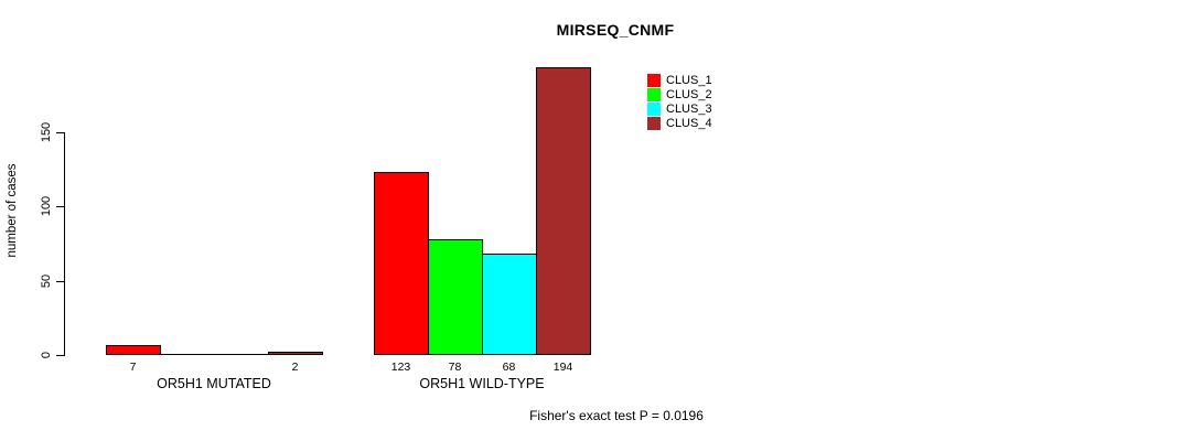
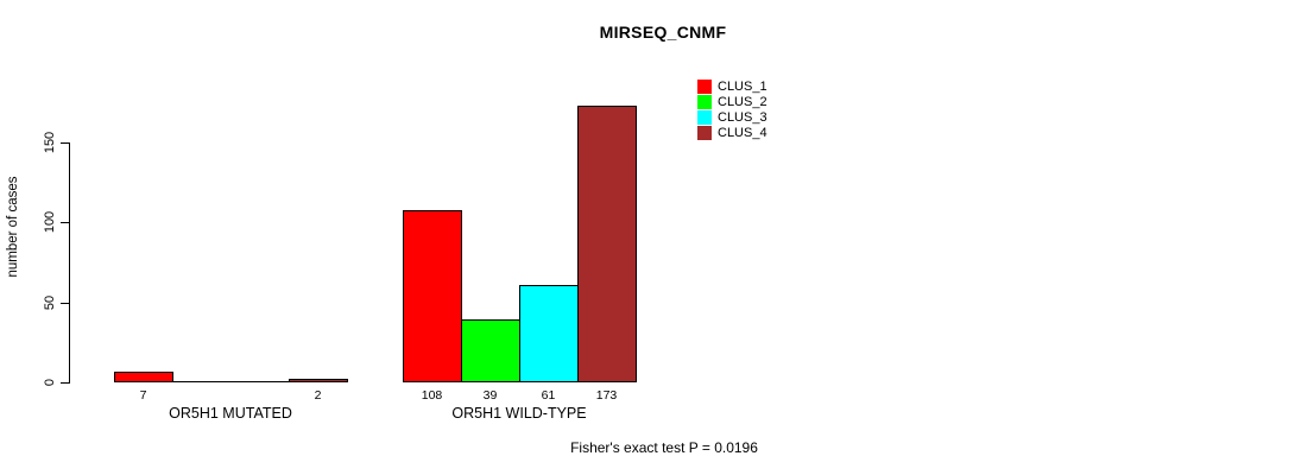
CLUS_1/OR5H1 WILD-TYPE: 123 -> 108
CLUS_2/OR5H1 WILD-TYPE: 78 -> 39
CLUS_3/OR5H1 WILD-TYPE: 68 -> 61
CLUS_4/OR5H1 WILD-TYPE: 194 -> 173
